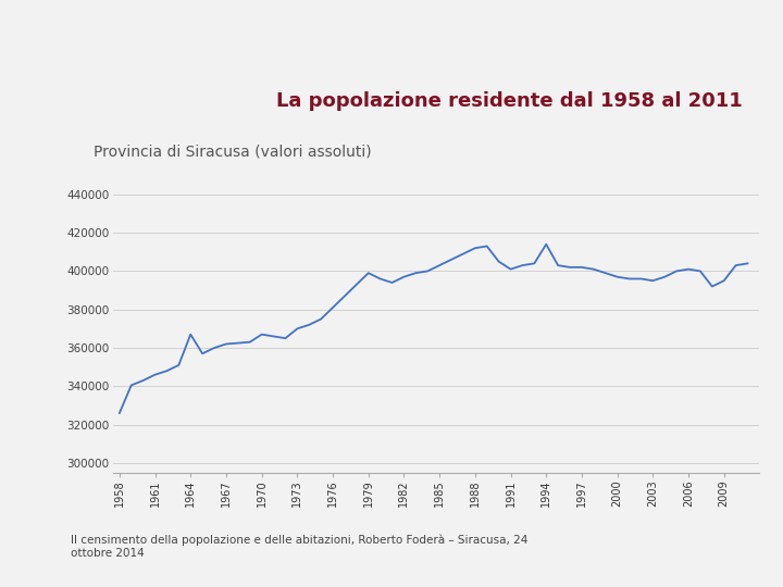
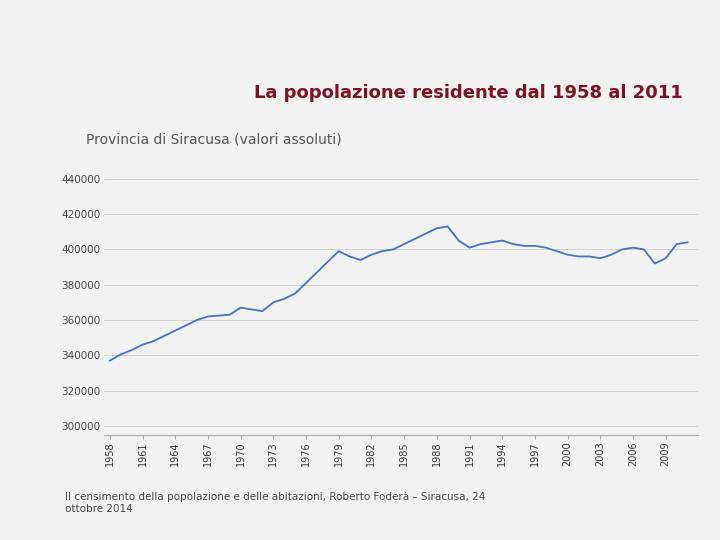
1958: 326000 -> 337000
1964: 367000 -> 354000
1994: 414000 -> 405000
